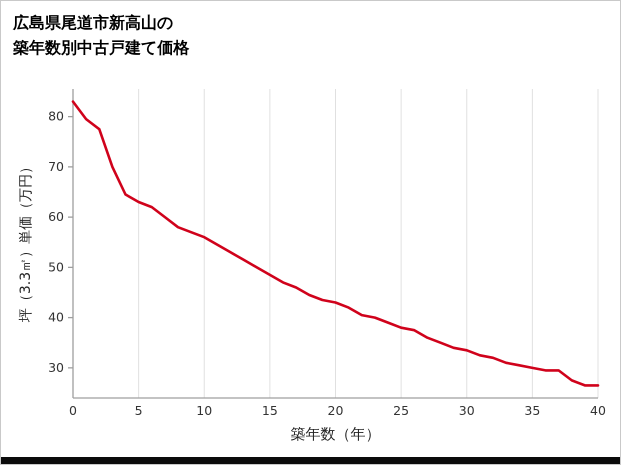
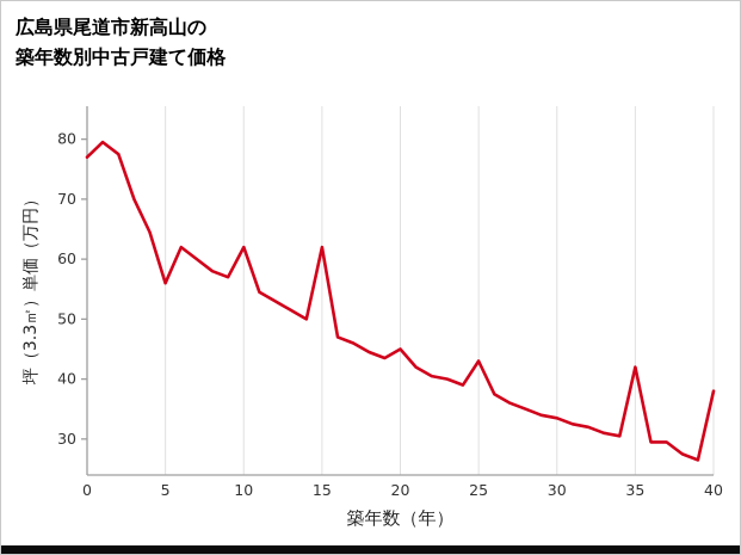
0: 83 -> 77
5: 63 -> 56
10: 56 -> 62
15: 48 -> 62
20: 43 -> 45
25: 38 -> 43
35: 30 -> 42
40: 26 -> 38
